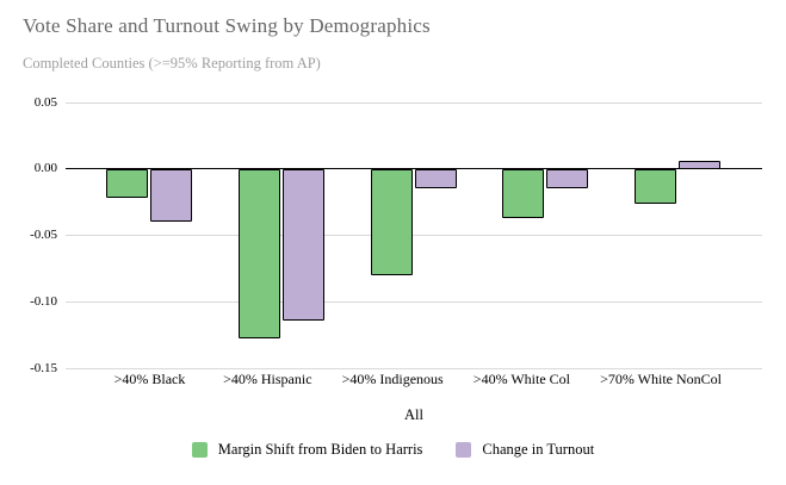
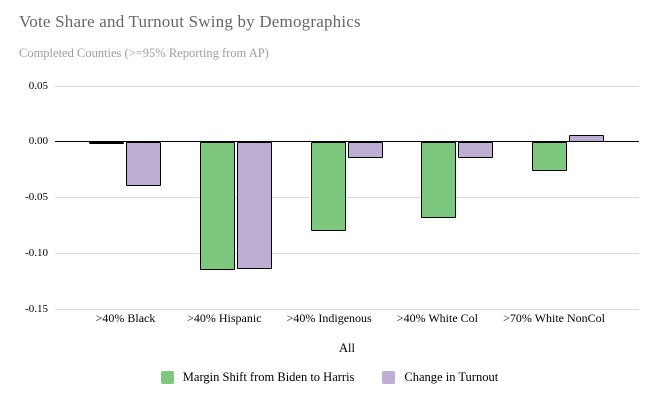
Margin Shift from Biden to Harris/>40% Black: -0.022 -> -0.001
Margin Shift from Biden to Harris/>40% Hispanic: -0.128 -> -0.115
Margin Shift from Biden to Harris/>40% White Col: -0.037 -> -0.068
